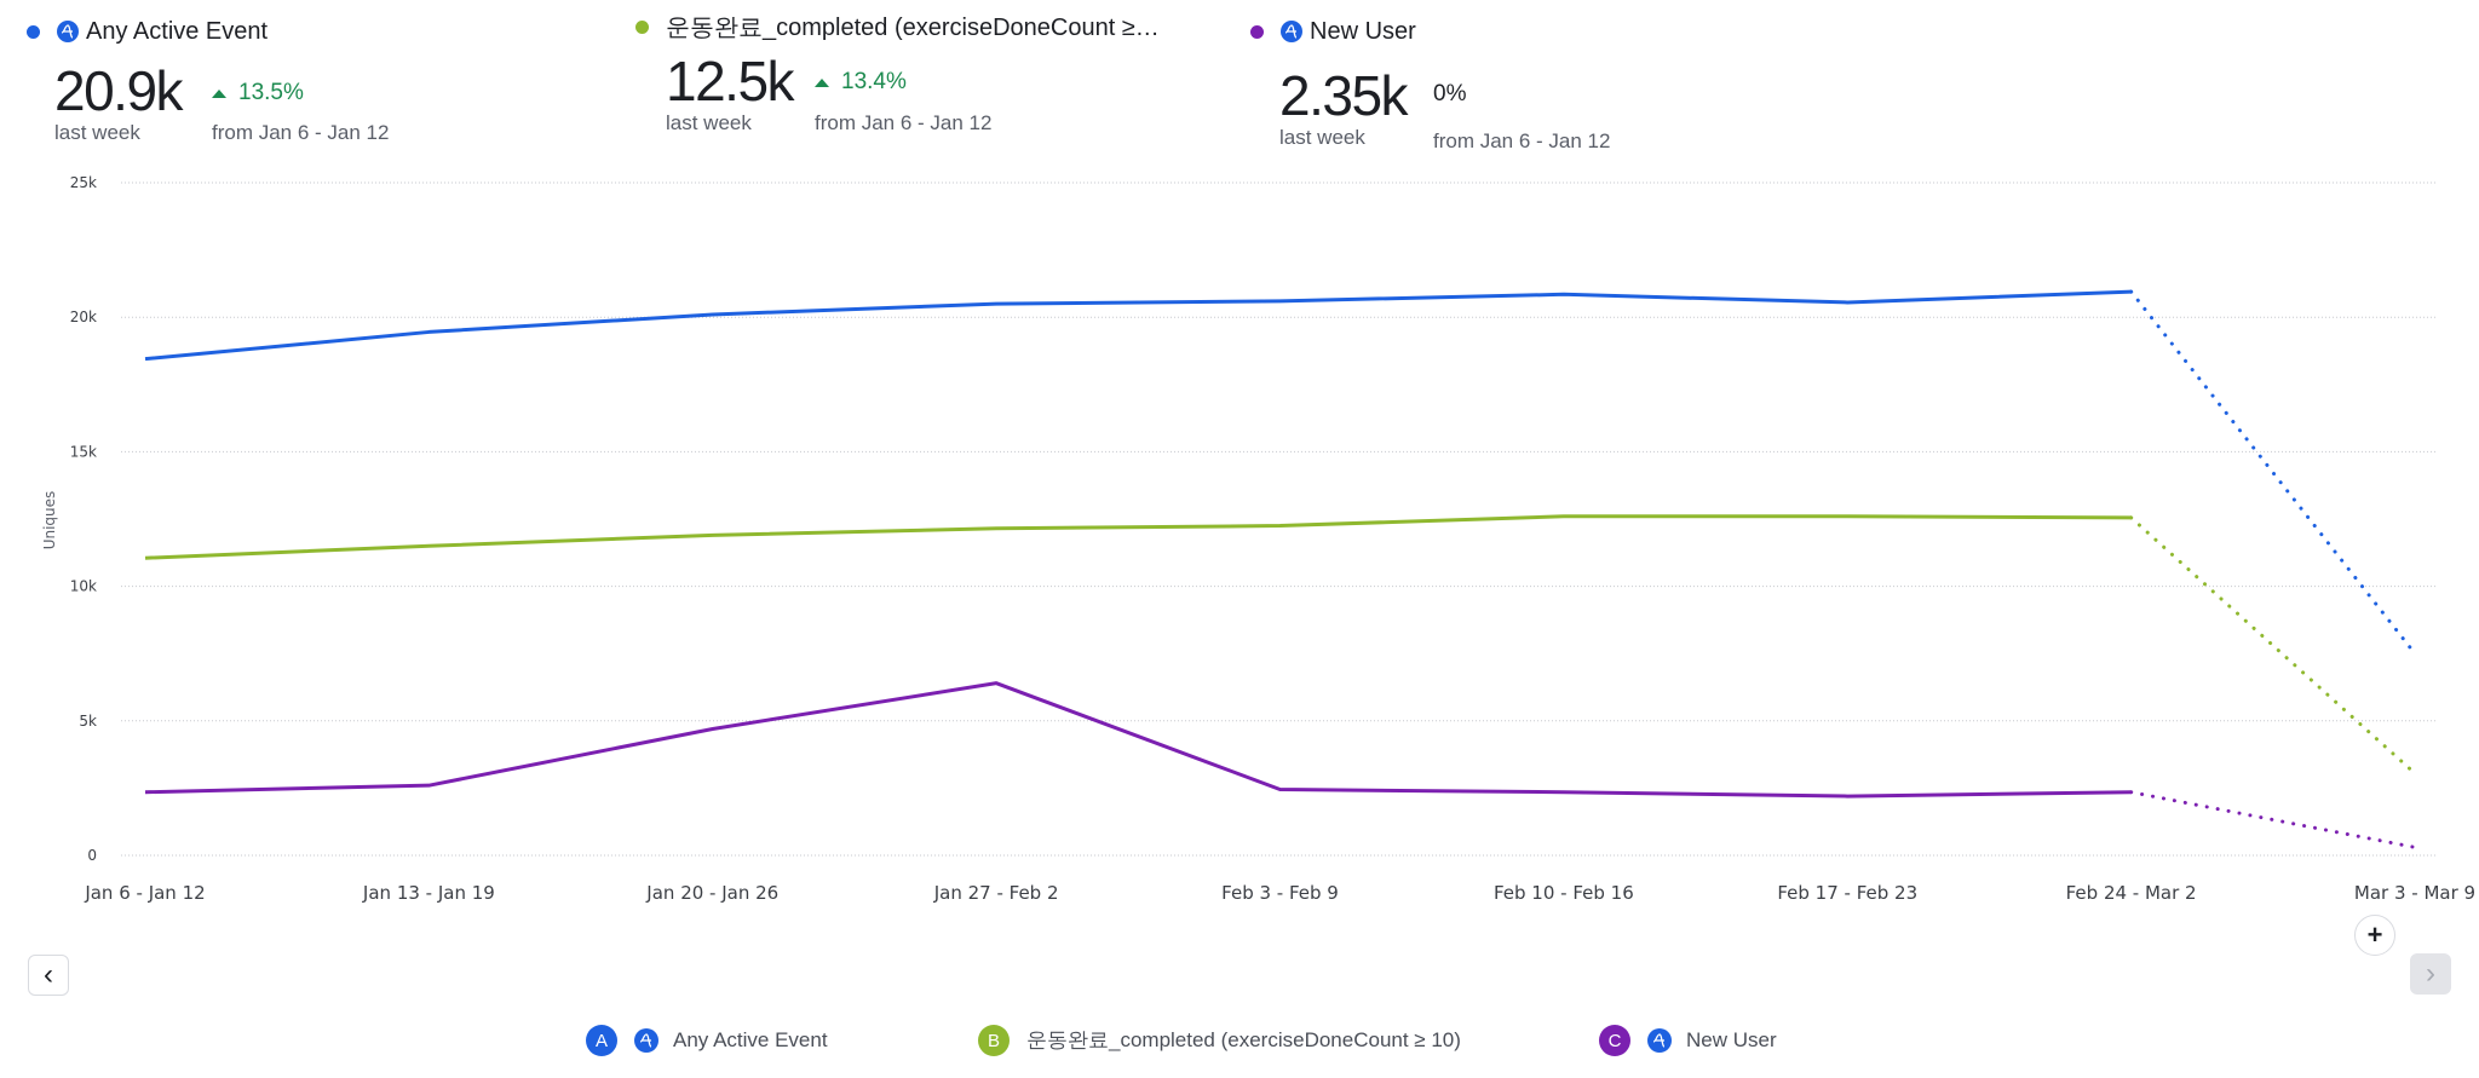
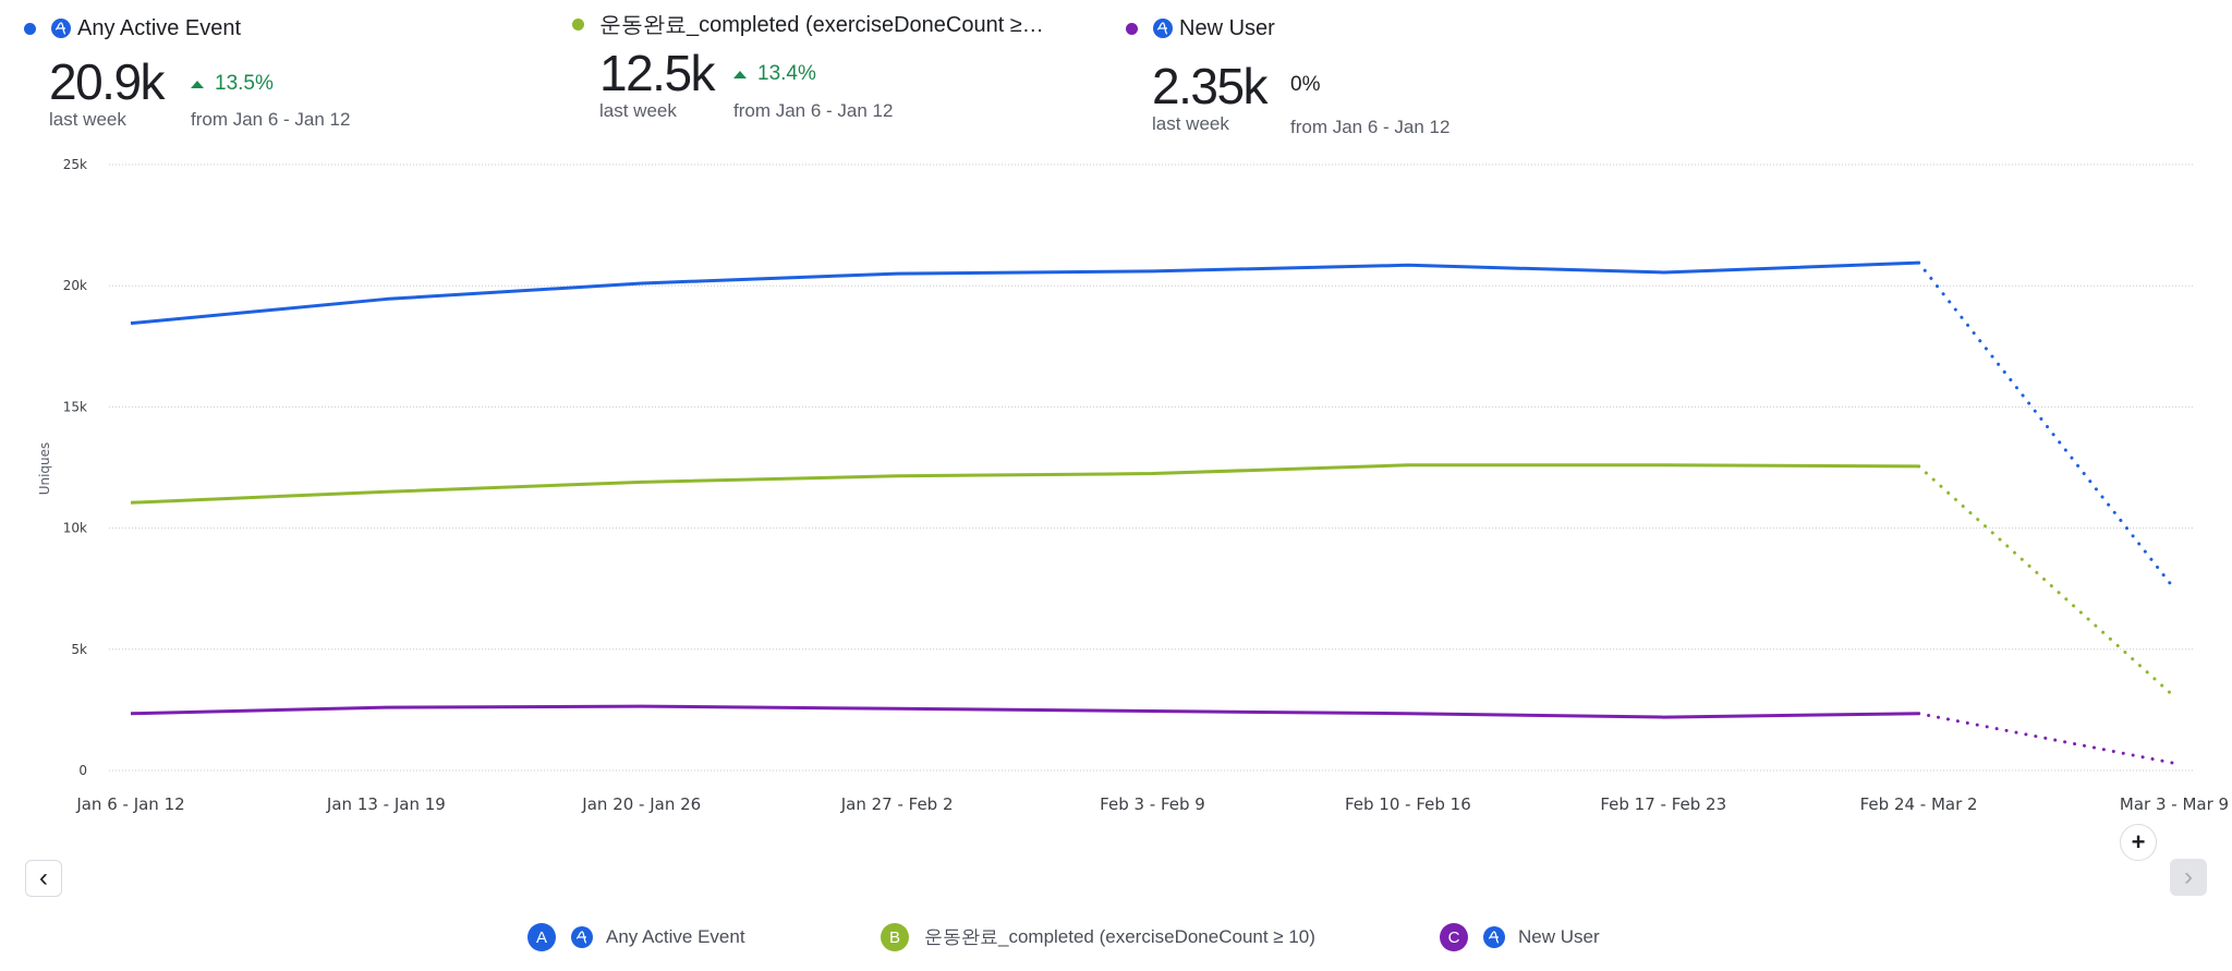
New User/Jan 20 - Jan 26: 4.7k -> 2.6k
New User/Jan 27 - Feb 2: 6.4k -> 2.6k
